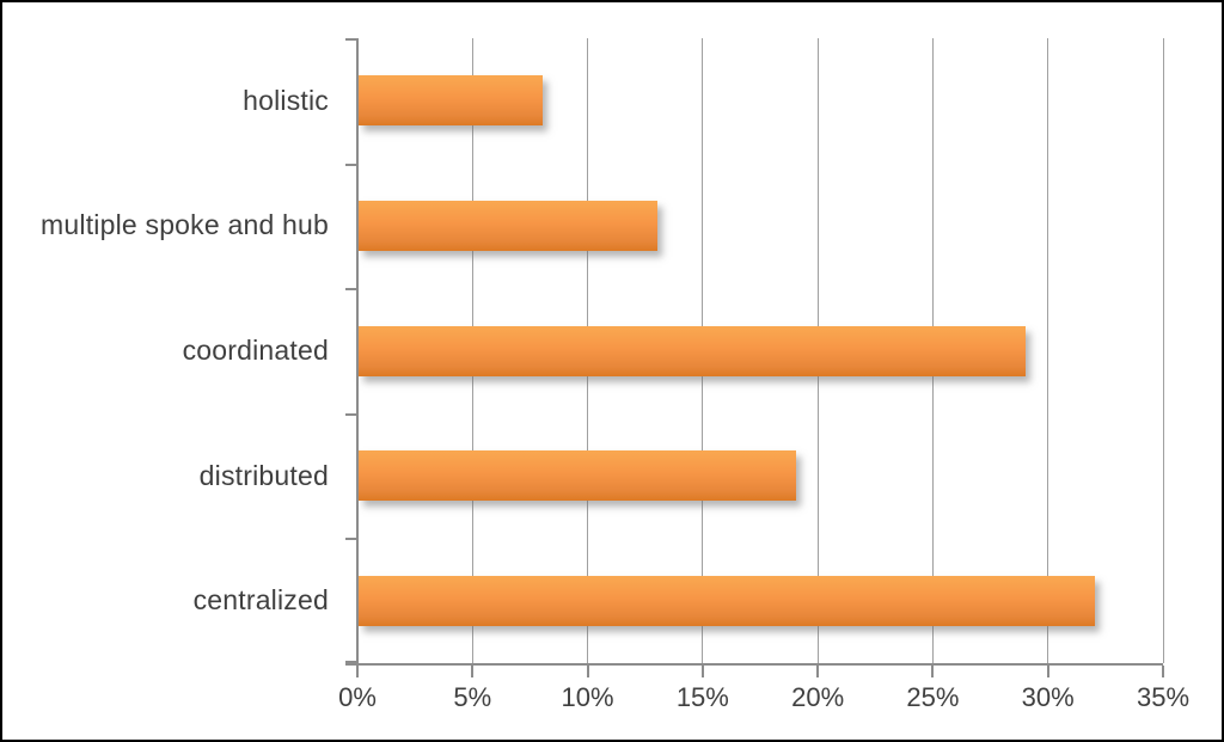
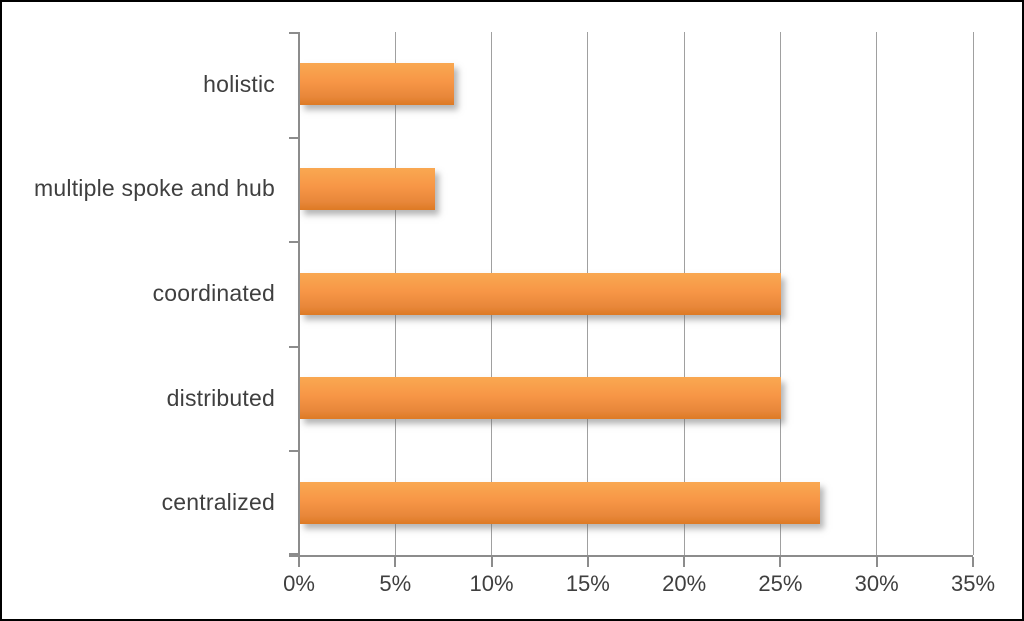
multiple spoke and hub: 13% -> 7%
coordinated: 29% -> 25%
distributed: 19% -> 25%
centralized: 32% -> 27%
